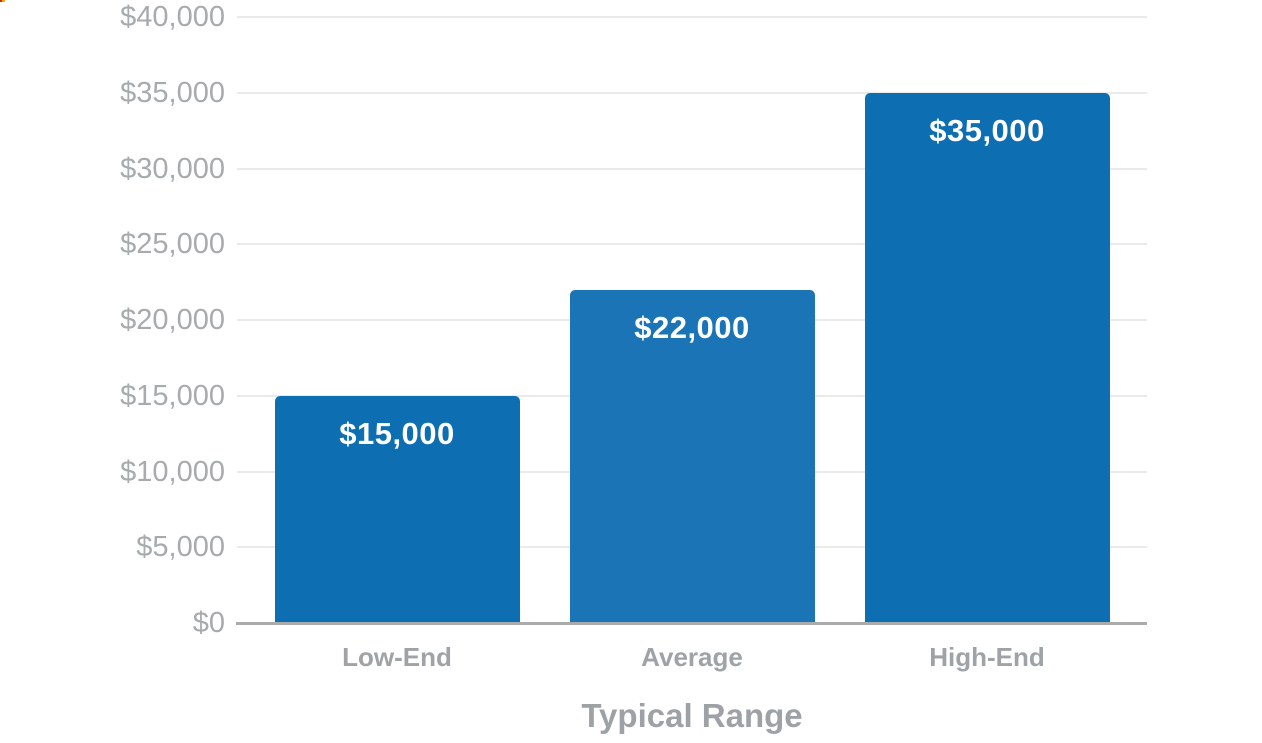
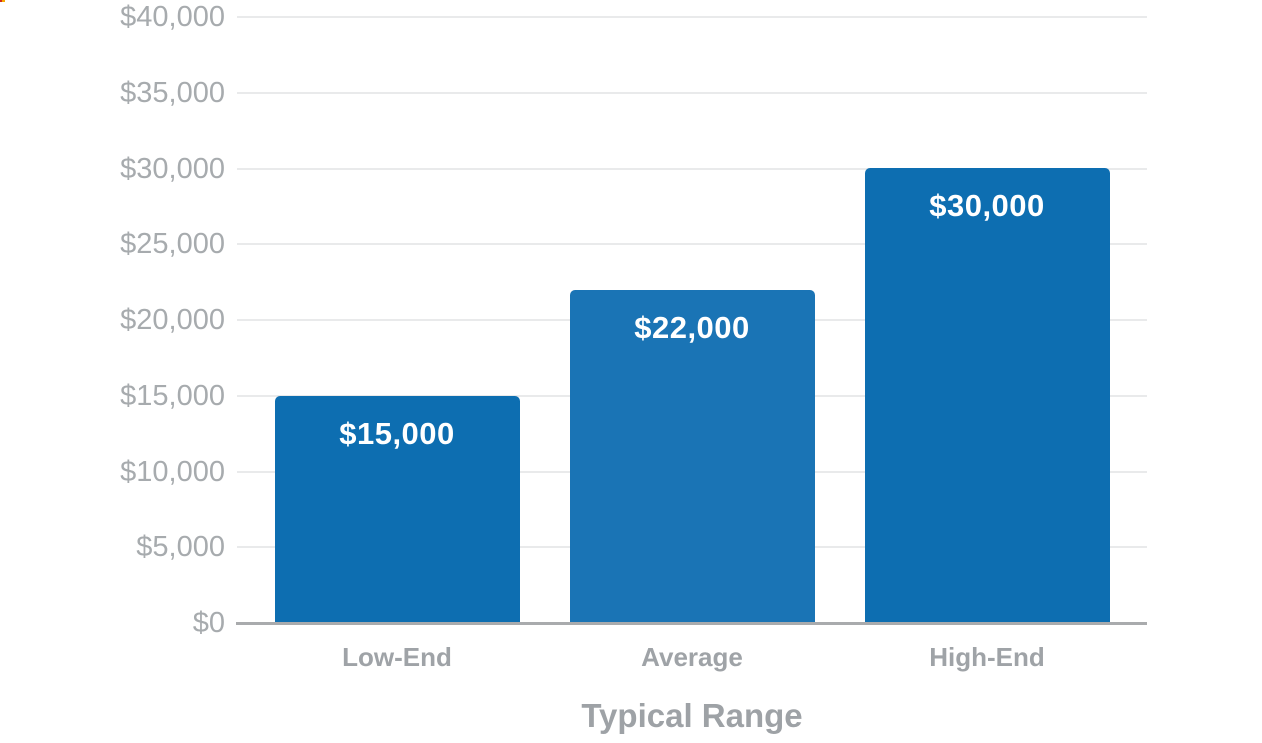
High-End: $35,000 -> $30,000
